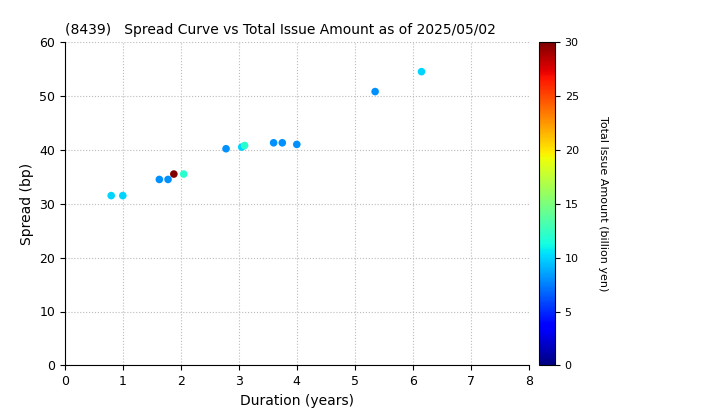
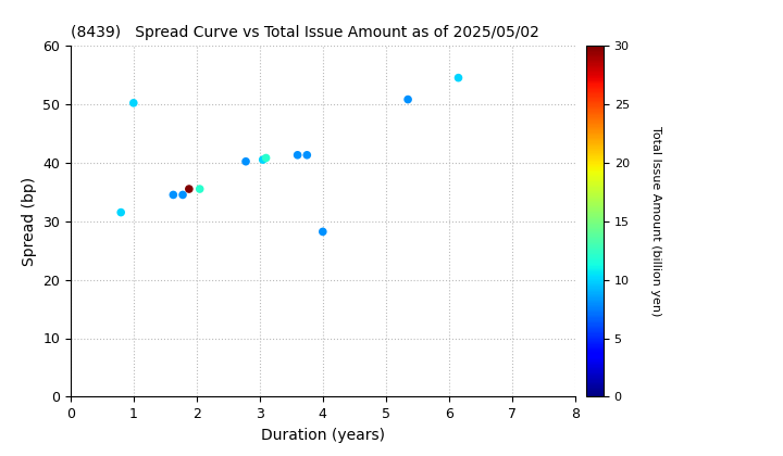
1: 31.5 -> 50.2
4: 41.0 -> 28.2
